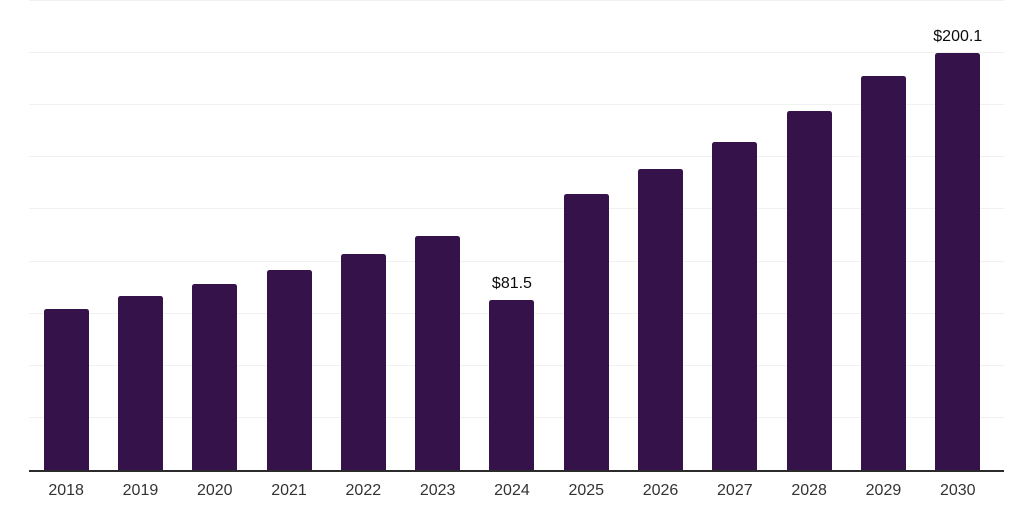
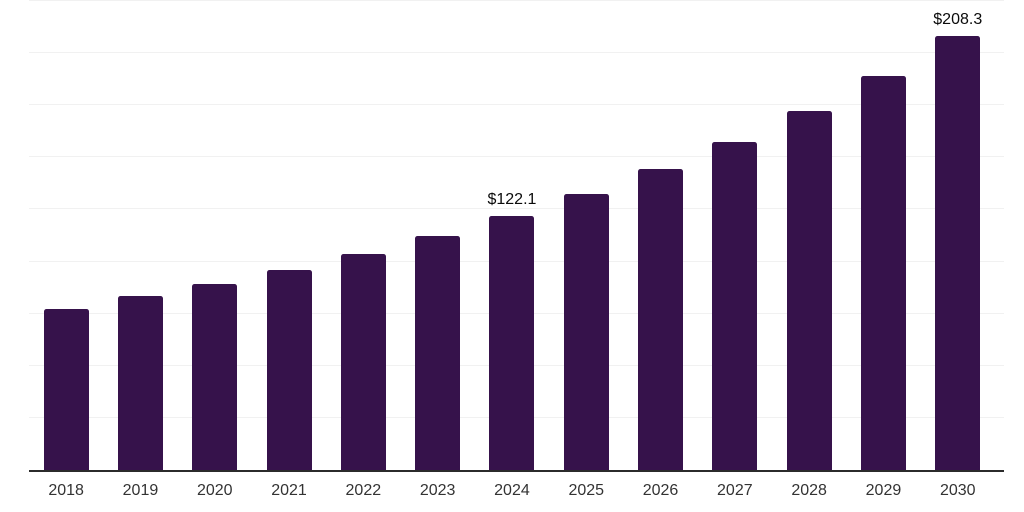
2024: $81.5 -> $122.1
2030: $200.1 -> $208.3
